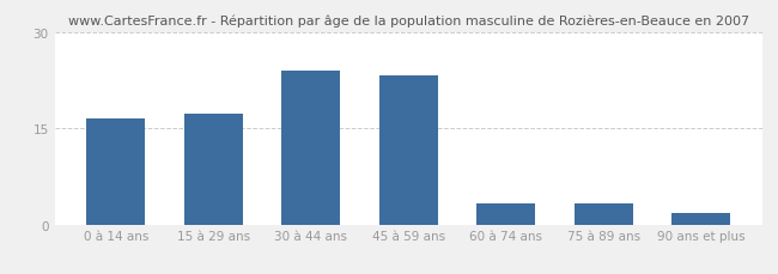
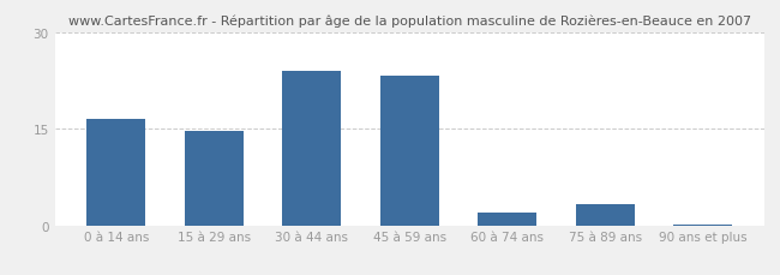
15 à 29 ans: 17.2 -> 14.7
60 à 74 ans: 3.2 -> 2.0
90 ans et plus: 1.8 -> 0.1
